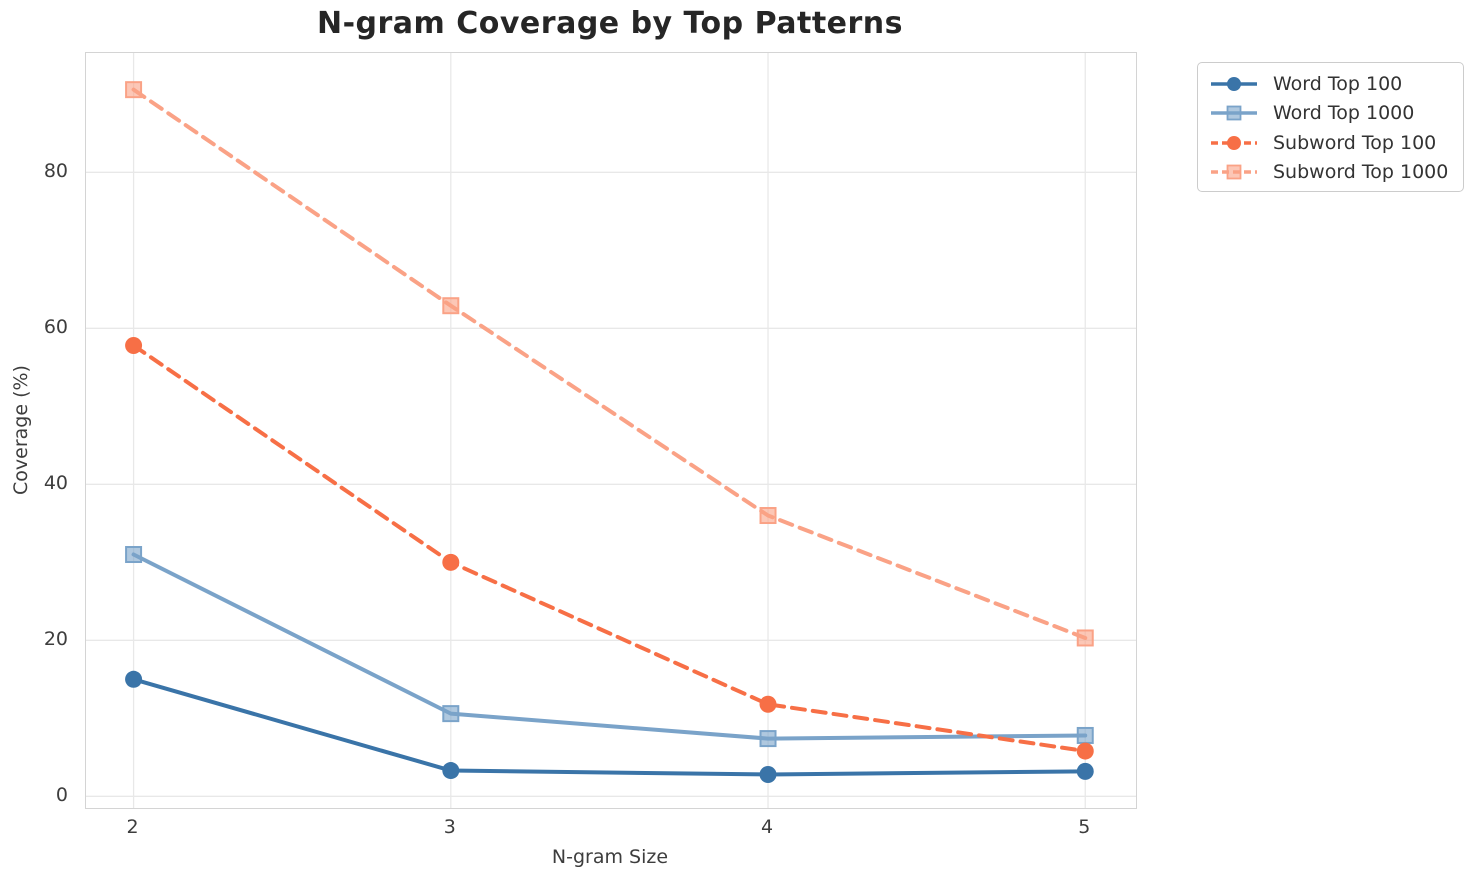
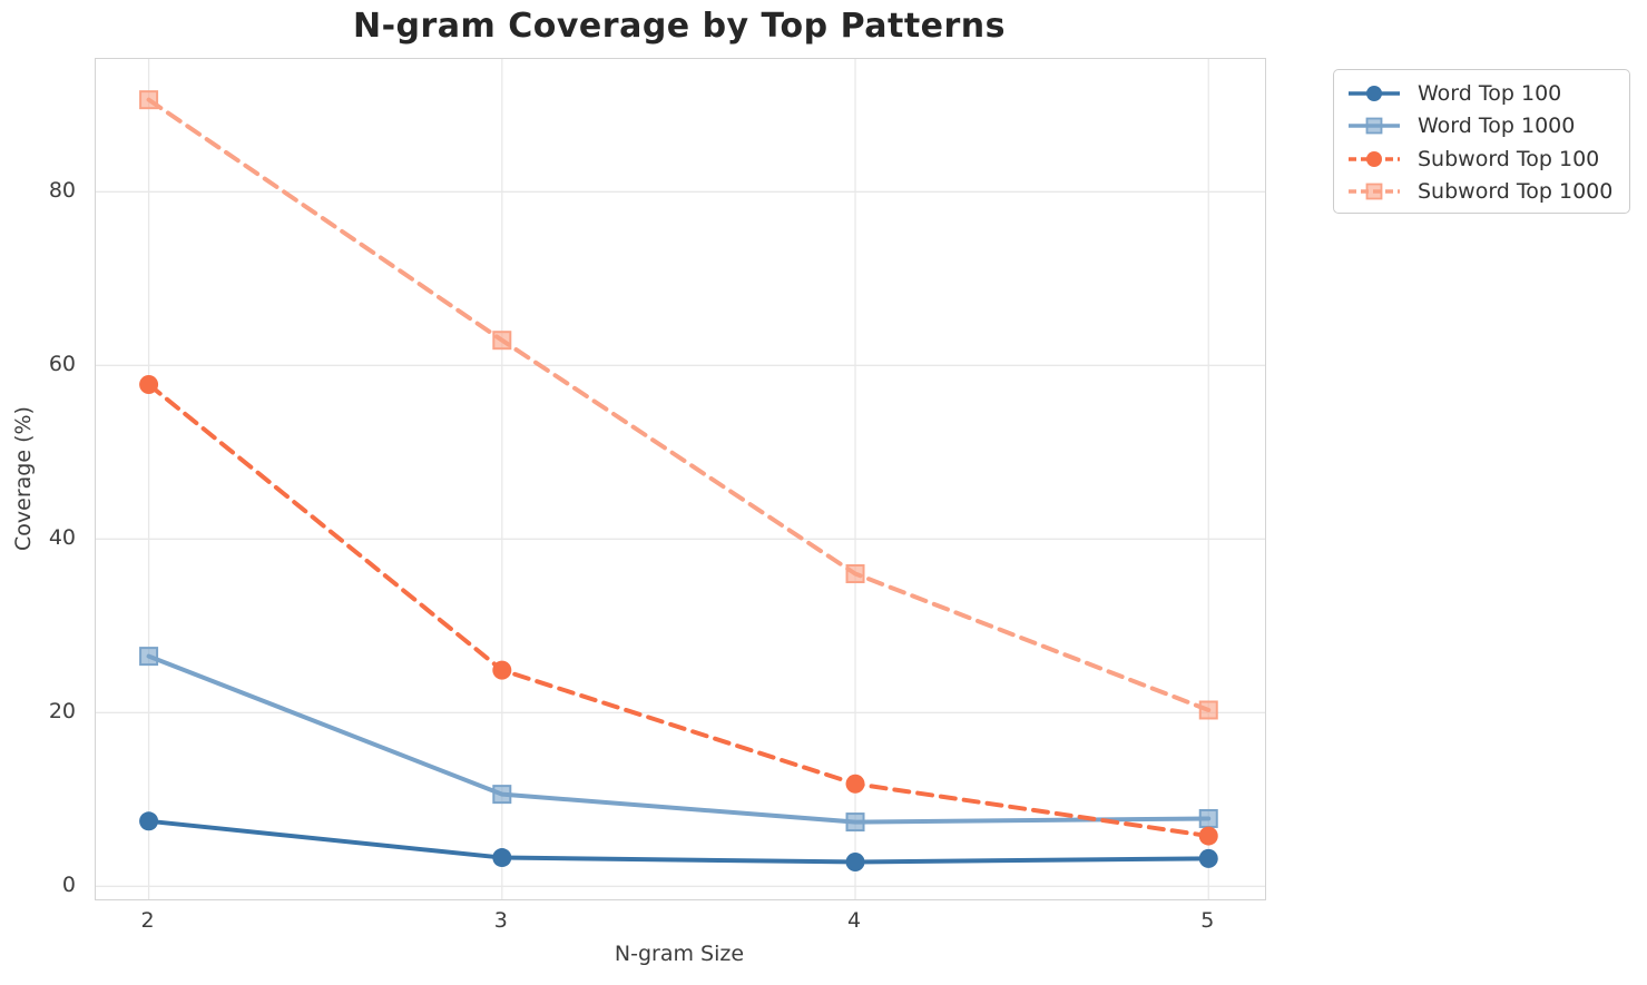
Word Top 100/2: 15 -> 8
Word Top 1000/2: 31 -> 26
Subword Top 100/3: 30 -> 25
